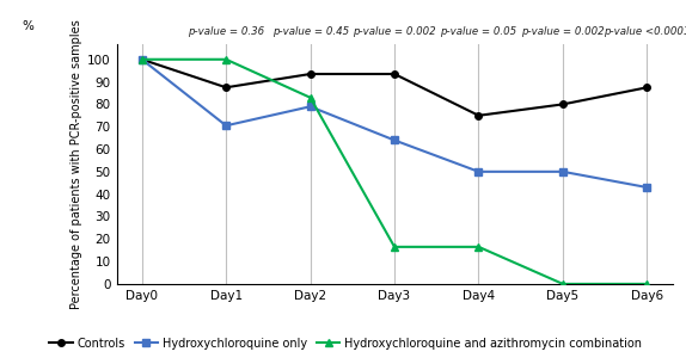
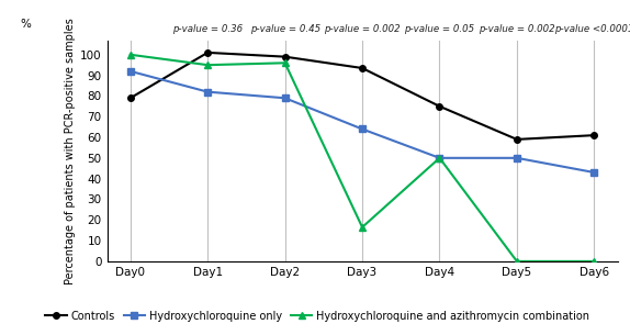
Controls/Day0: 100 -> 79
Hydroxychloroquine only/Day0: 100 -> 92
Controls/Day1: 88 -> 101
Hydroxychloroquine only/Day1: 70 -> 82
Hydroxychloroquine and azithromycin combination/Day1: 100 -> 95
Controls/Day2: 94 -> 99
Hydroxychloroquine and azithromycin combination/Day2: 83 -> 96
Hydroxychloroquine and azithromycin combination/Day4: 16 -> 50
Controls/Day5: 80 -> 59
Controls/Day6: 88 -> 61
